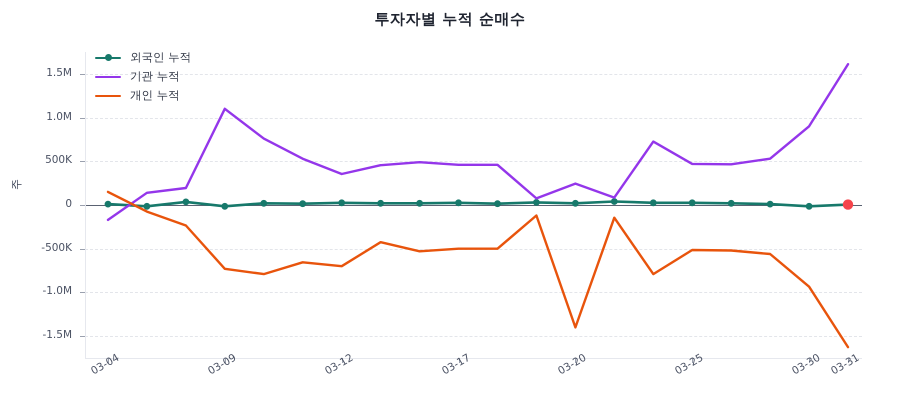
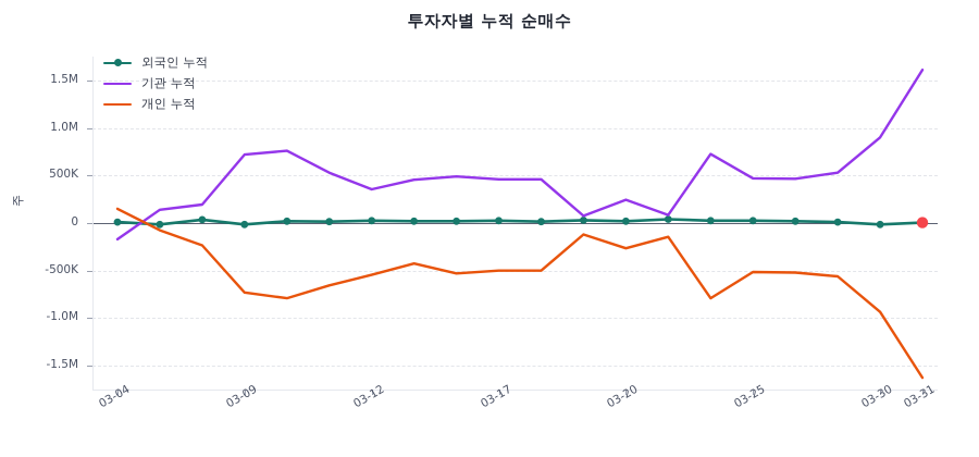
기관 누적/03-09: 1.1M -> 0.7M
개인 누적/03-12: -0.7M -> -0.5M
개인 누적/03-20: -1.4M -> -0.3M
